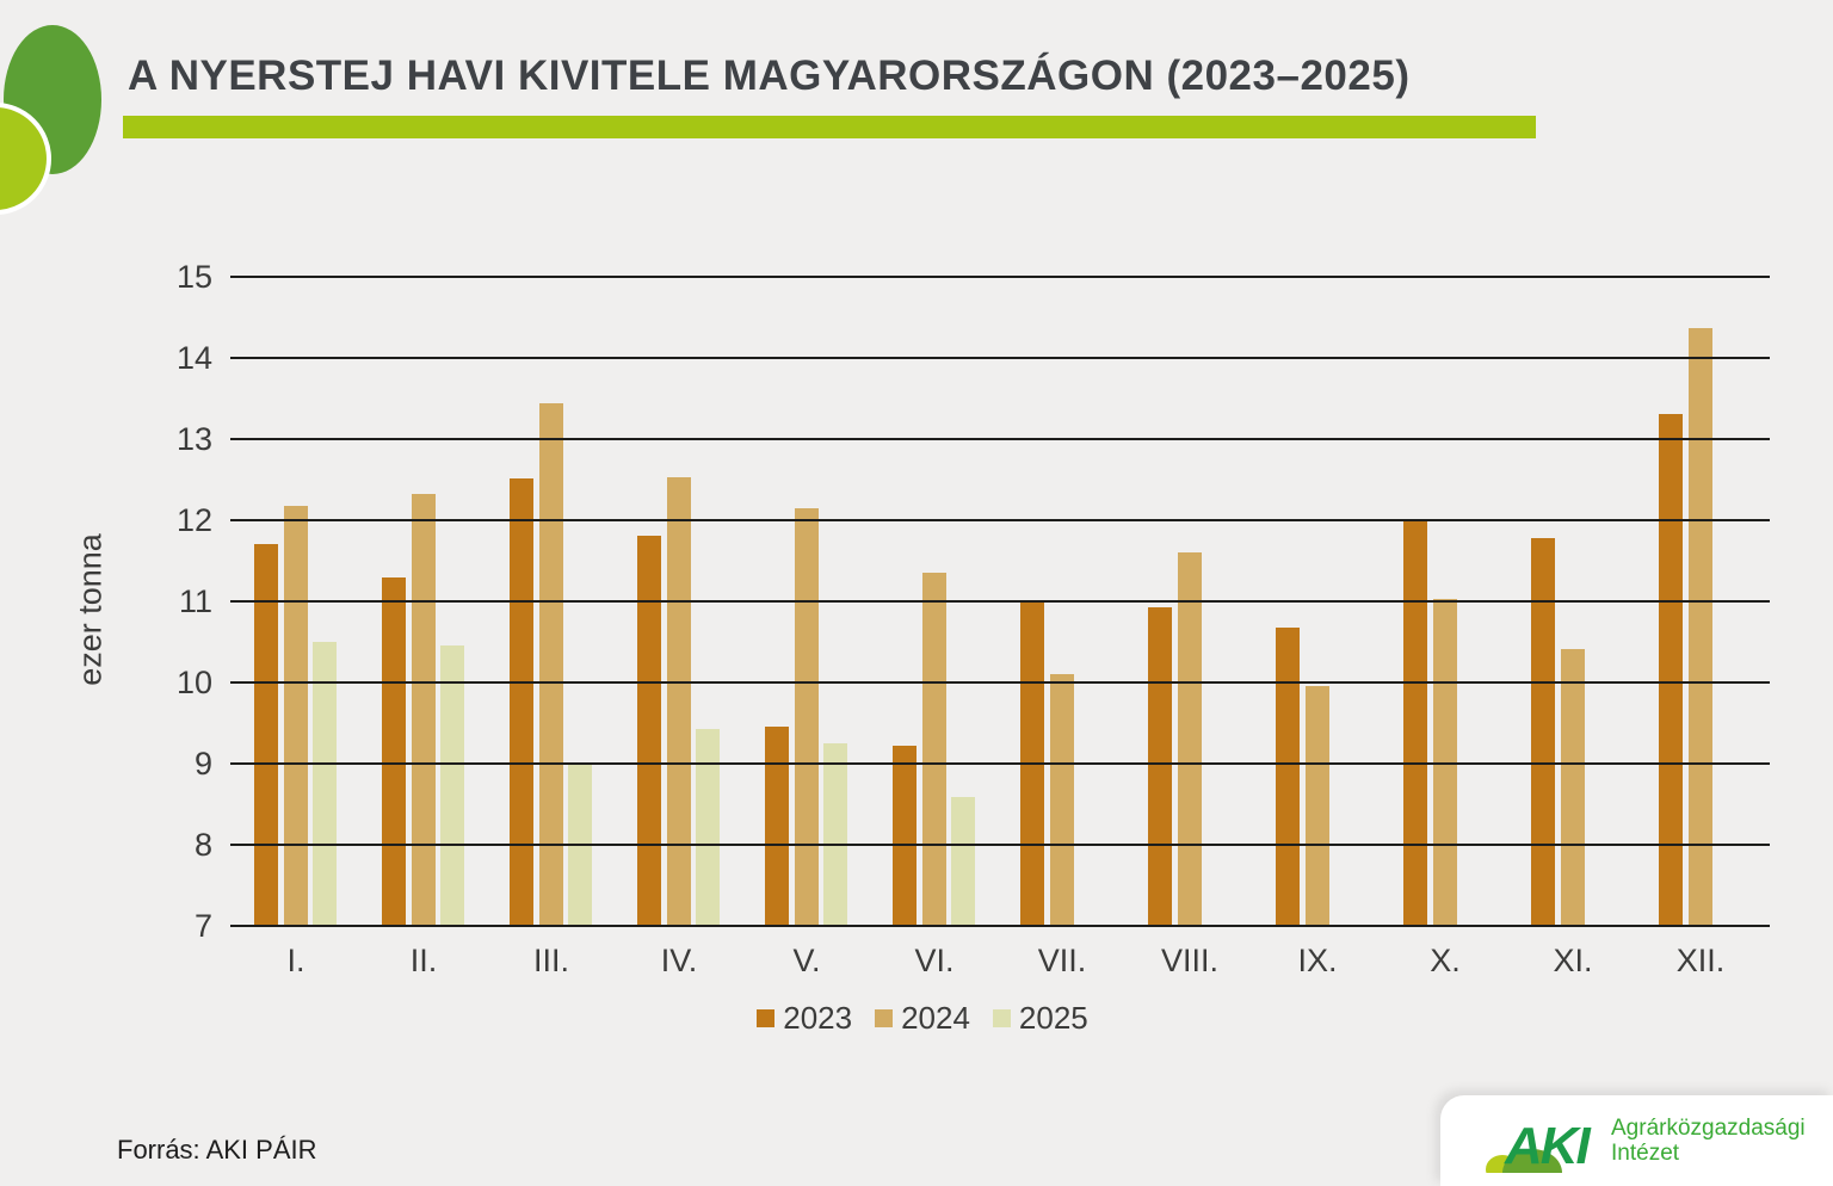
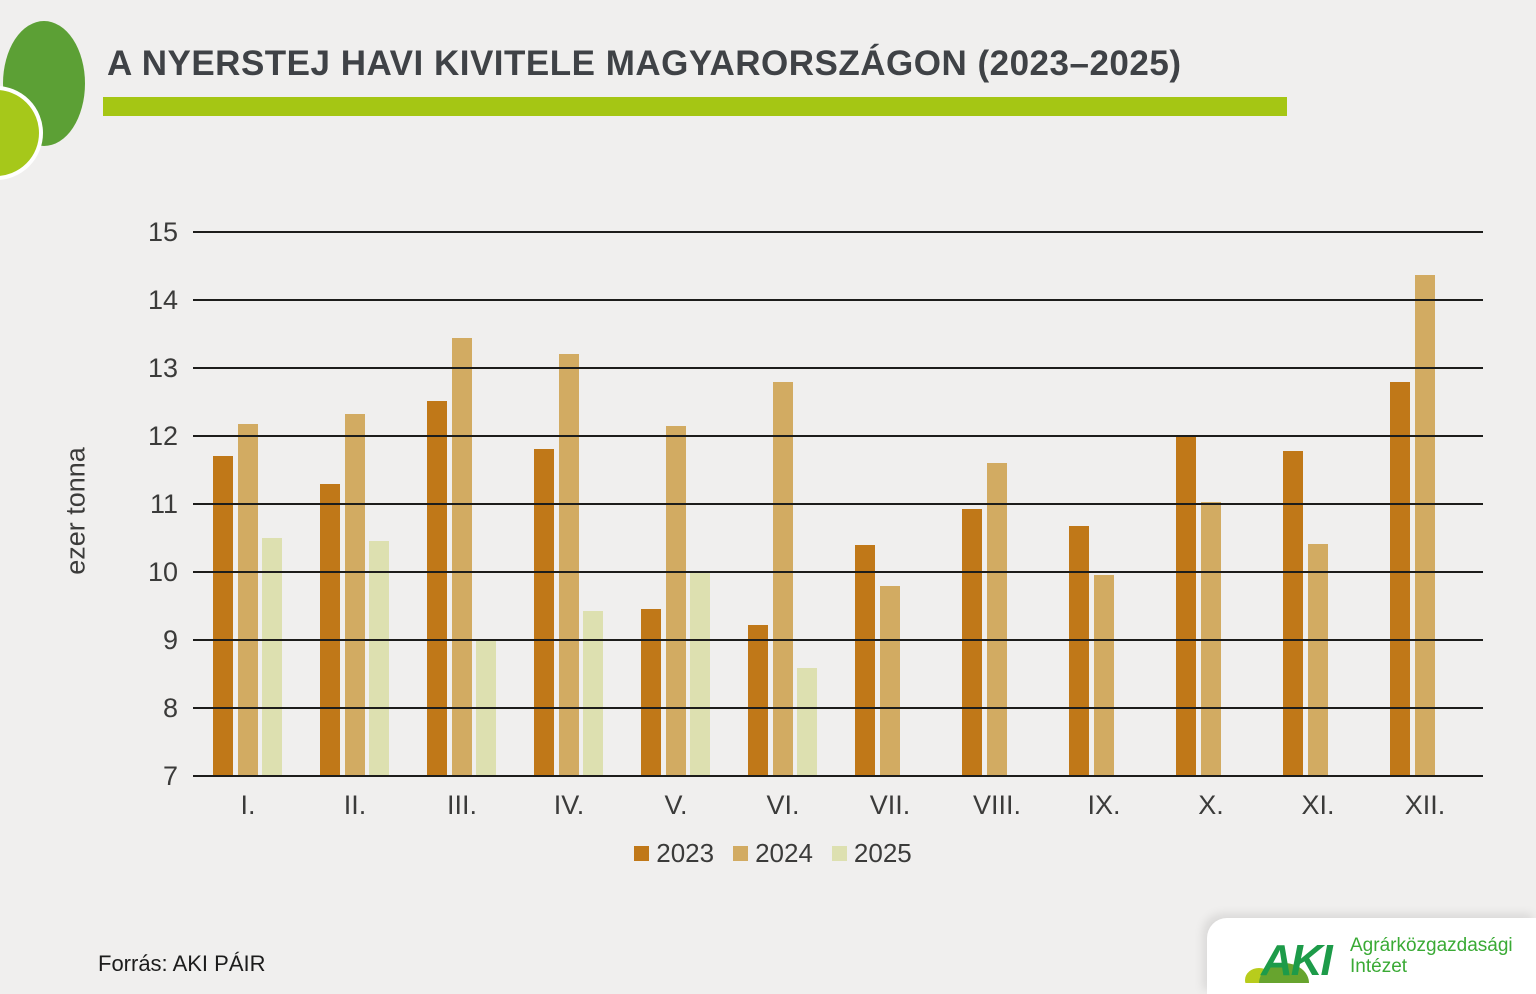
2024/IV.: 12.5 -> 13.2
2025/V.: 9.2 -> 10.0
2024/VI.: 11.3 -> 12.8
2023/VII.: 11.0 -> 10.4
2024/VII.: 10.1 -> 9.8
2023/XII.: 13.3 -> 12.8
